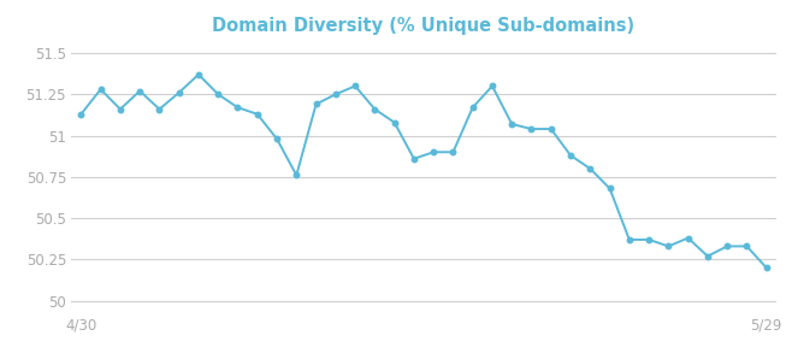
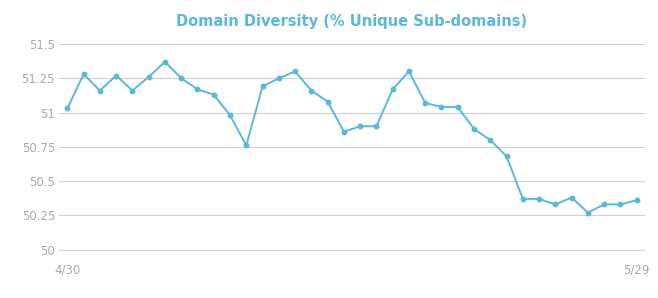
4/30: 51.13 -> 51.03
5/29: 50.20 -> 50.36
